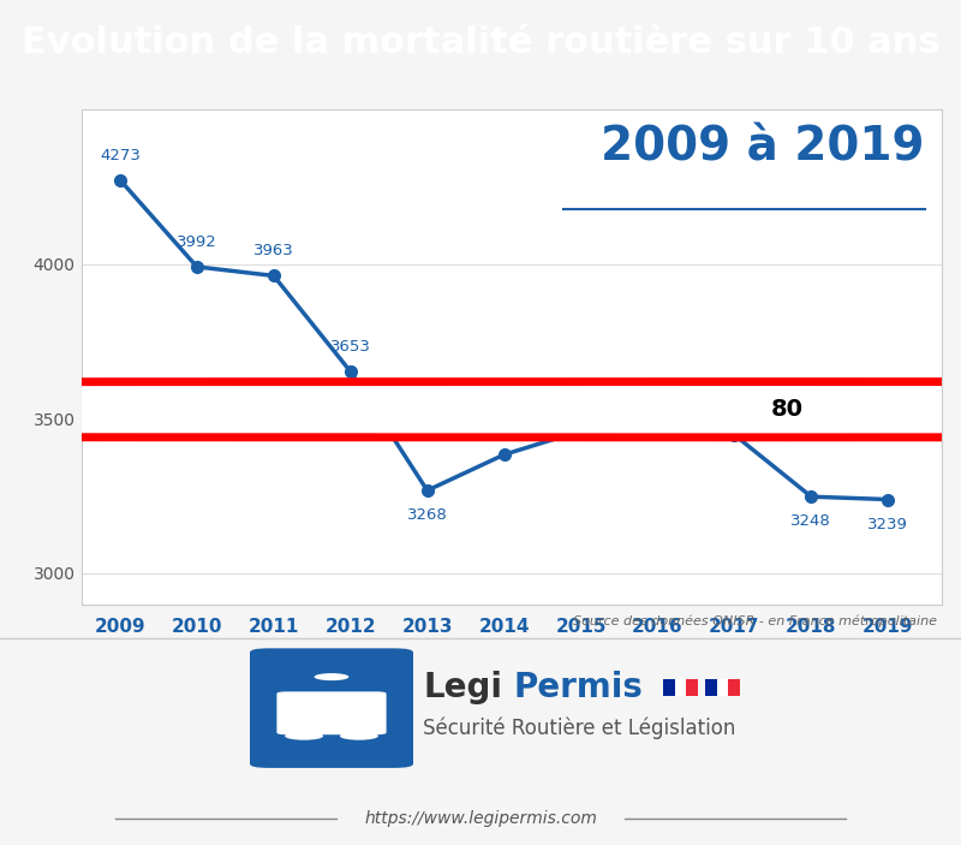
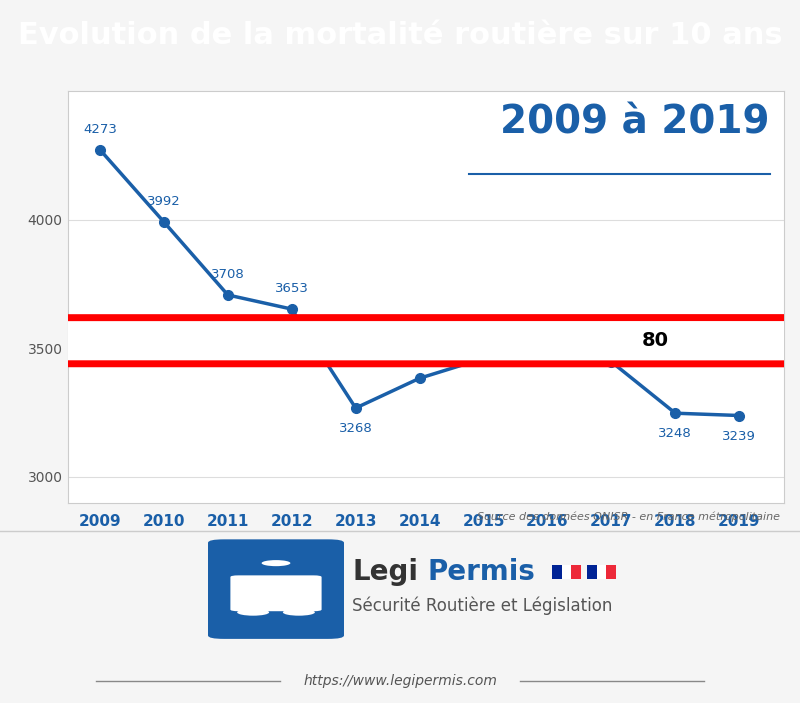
2011: 3963 -> 3708
